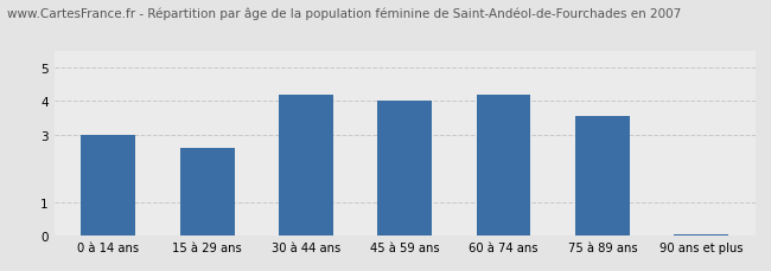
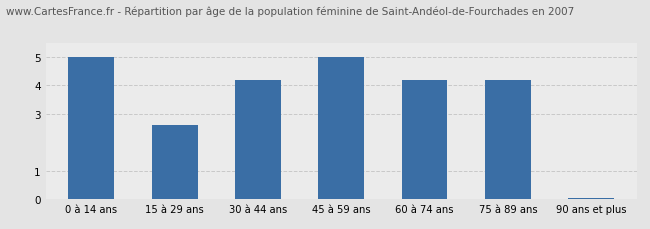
0 à 14 ans: 3.00 -> 5.00
45 à 59 ans: 4.00 -> 5.00
75 à 89 ans: 3.55 -> 4.20
